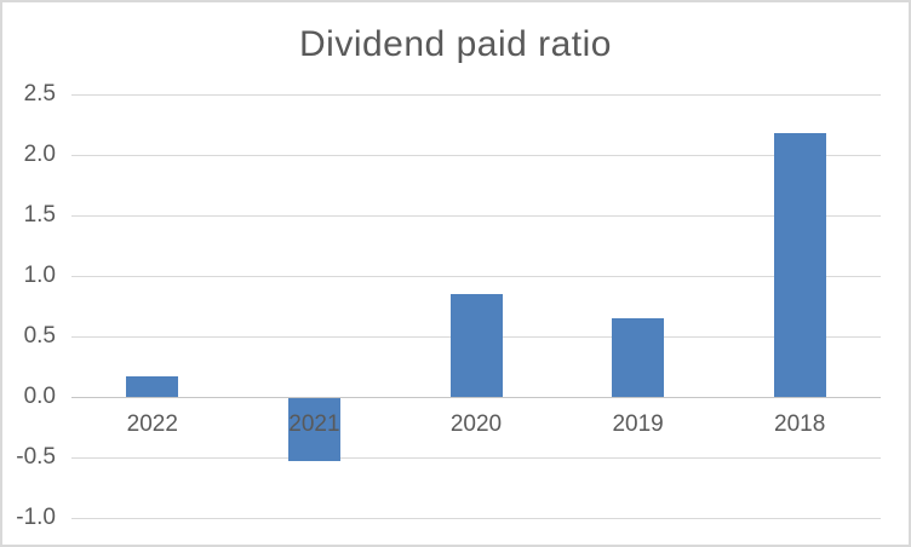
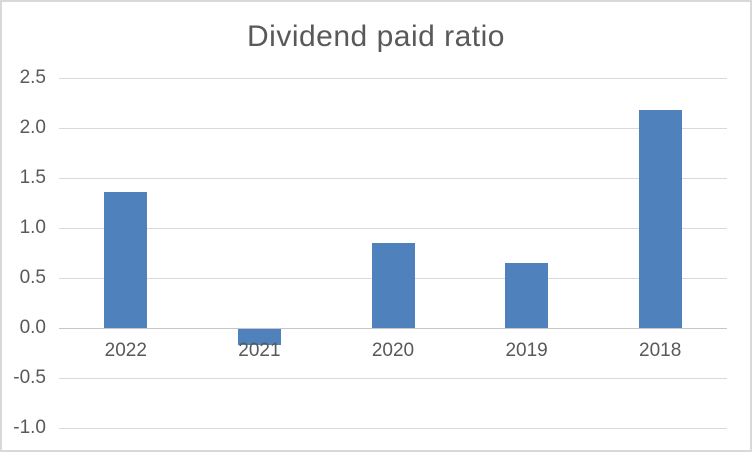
2022: 0.17 -> 1.36
2021: -0.52 -> -0.16
